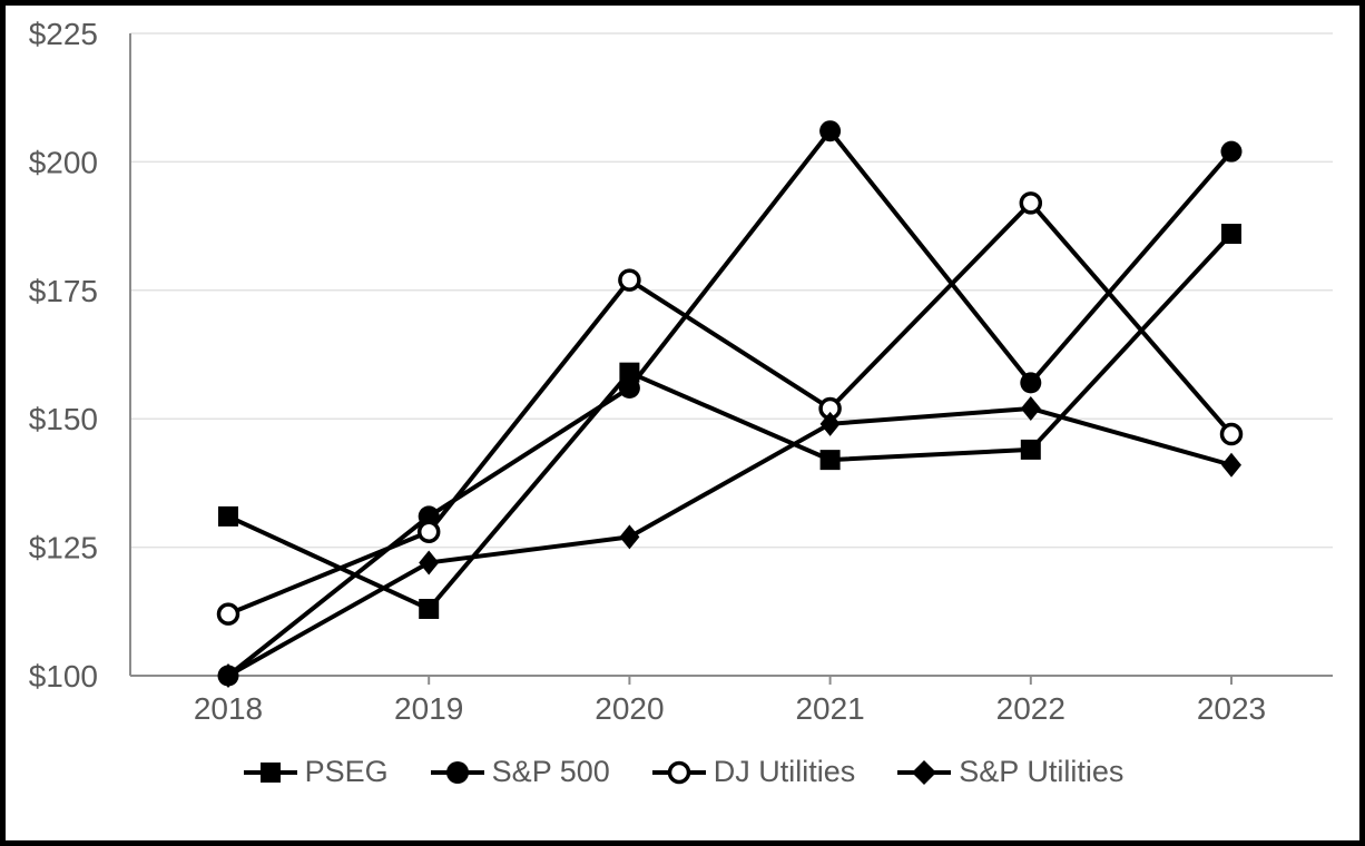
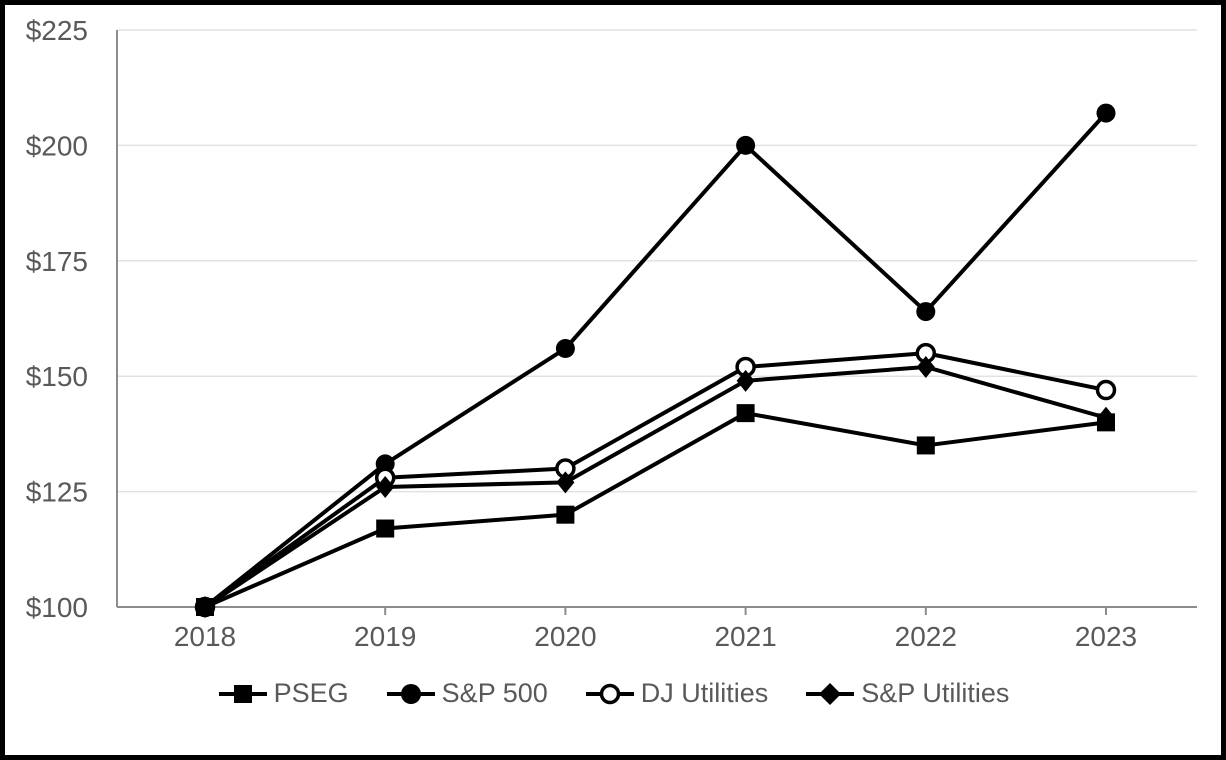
PSEG/2018: $131 -> $100
DJ Utilities/2018: $112 -> $100
PSEG/2019: $113 -> $117
S&P Utilities/2019: $122 -> $126
PSEG/2020: $159 -> $120
DJ Utilities/2020: $177 -> $130
S&P 500/2021: $206 -> $200
PSEG/2022: $144 -> $135
S&P 500/2022: $157 -> $164
DJ Utilities/2022: $192 -> $155
PSEG/2023: $186 -> $140
S&P 500/2023: $202 -> $207
